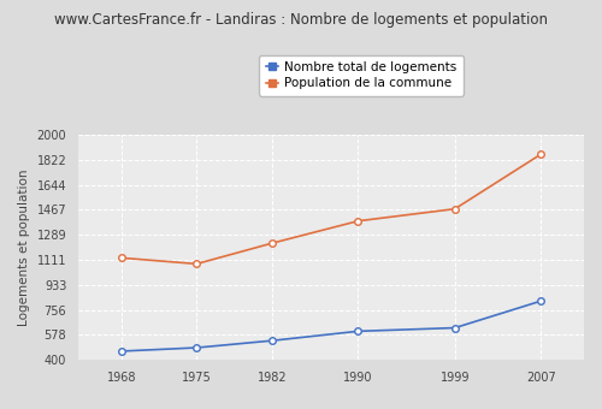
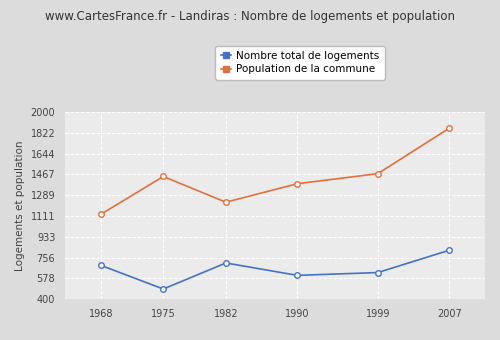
Nombre total de logements/1968: 460 -> 690
Population de la commune/1975: 1080 -> 1450
Nombre total de logements/1982: 540 -> 710
